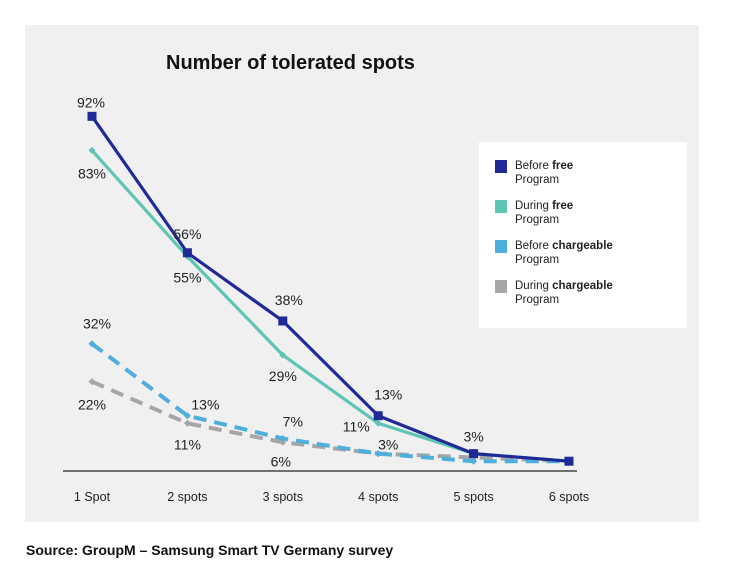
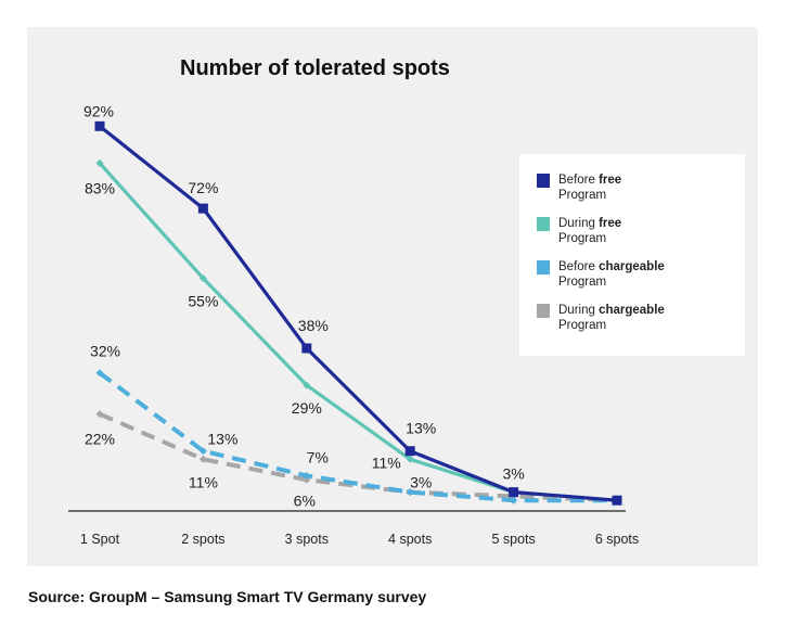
Before free Program/2 spots: 56% -> 72%
